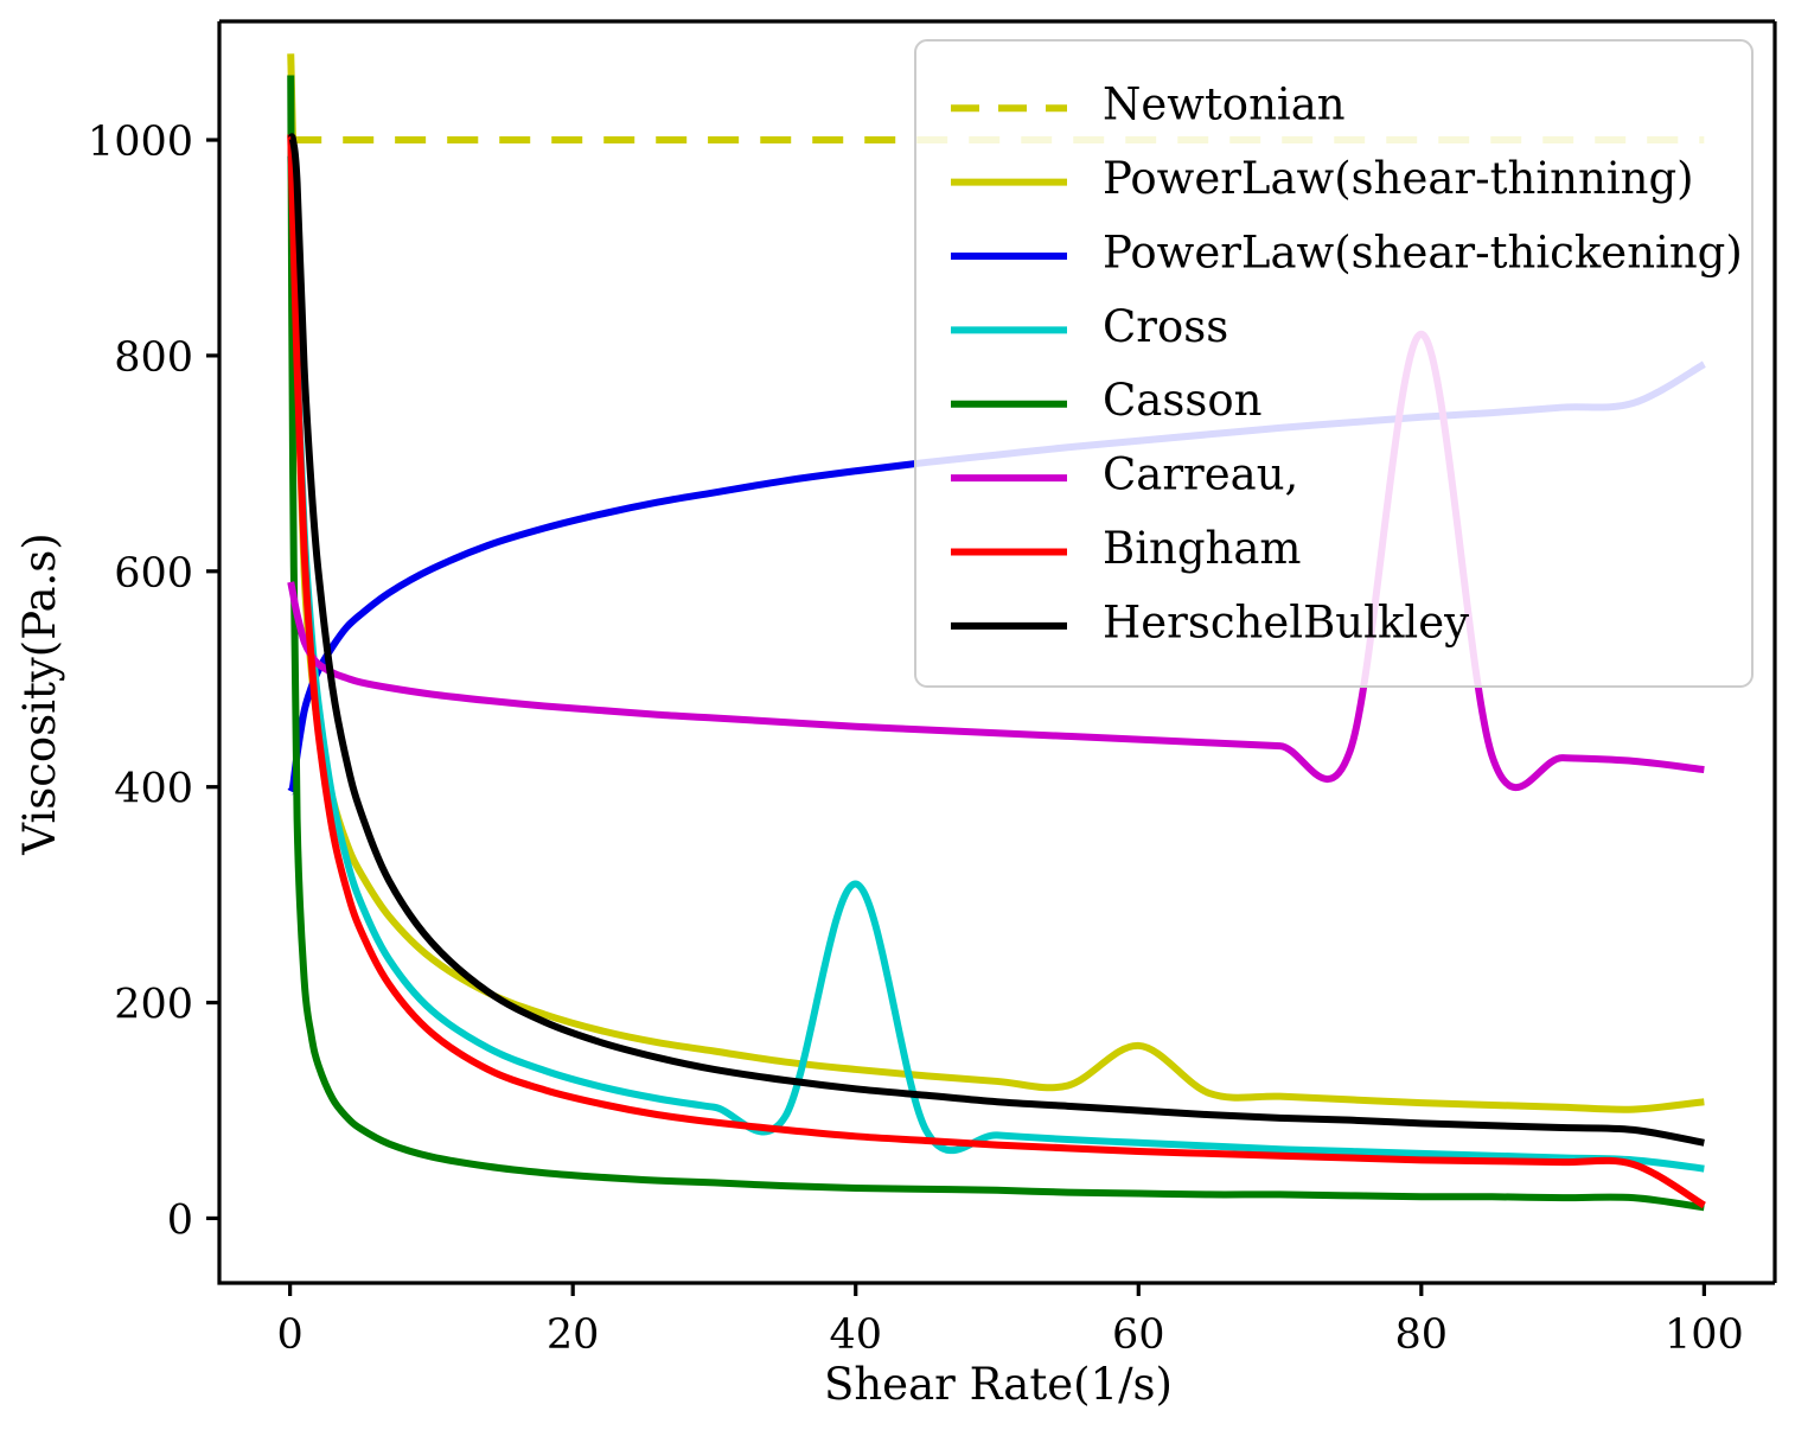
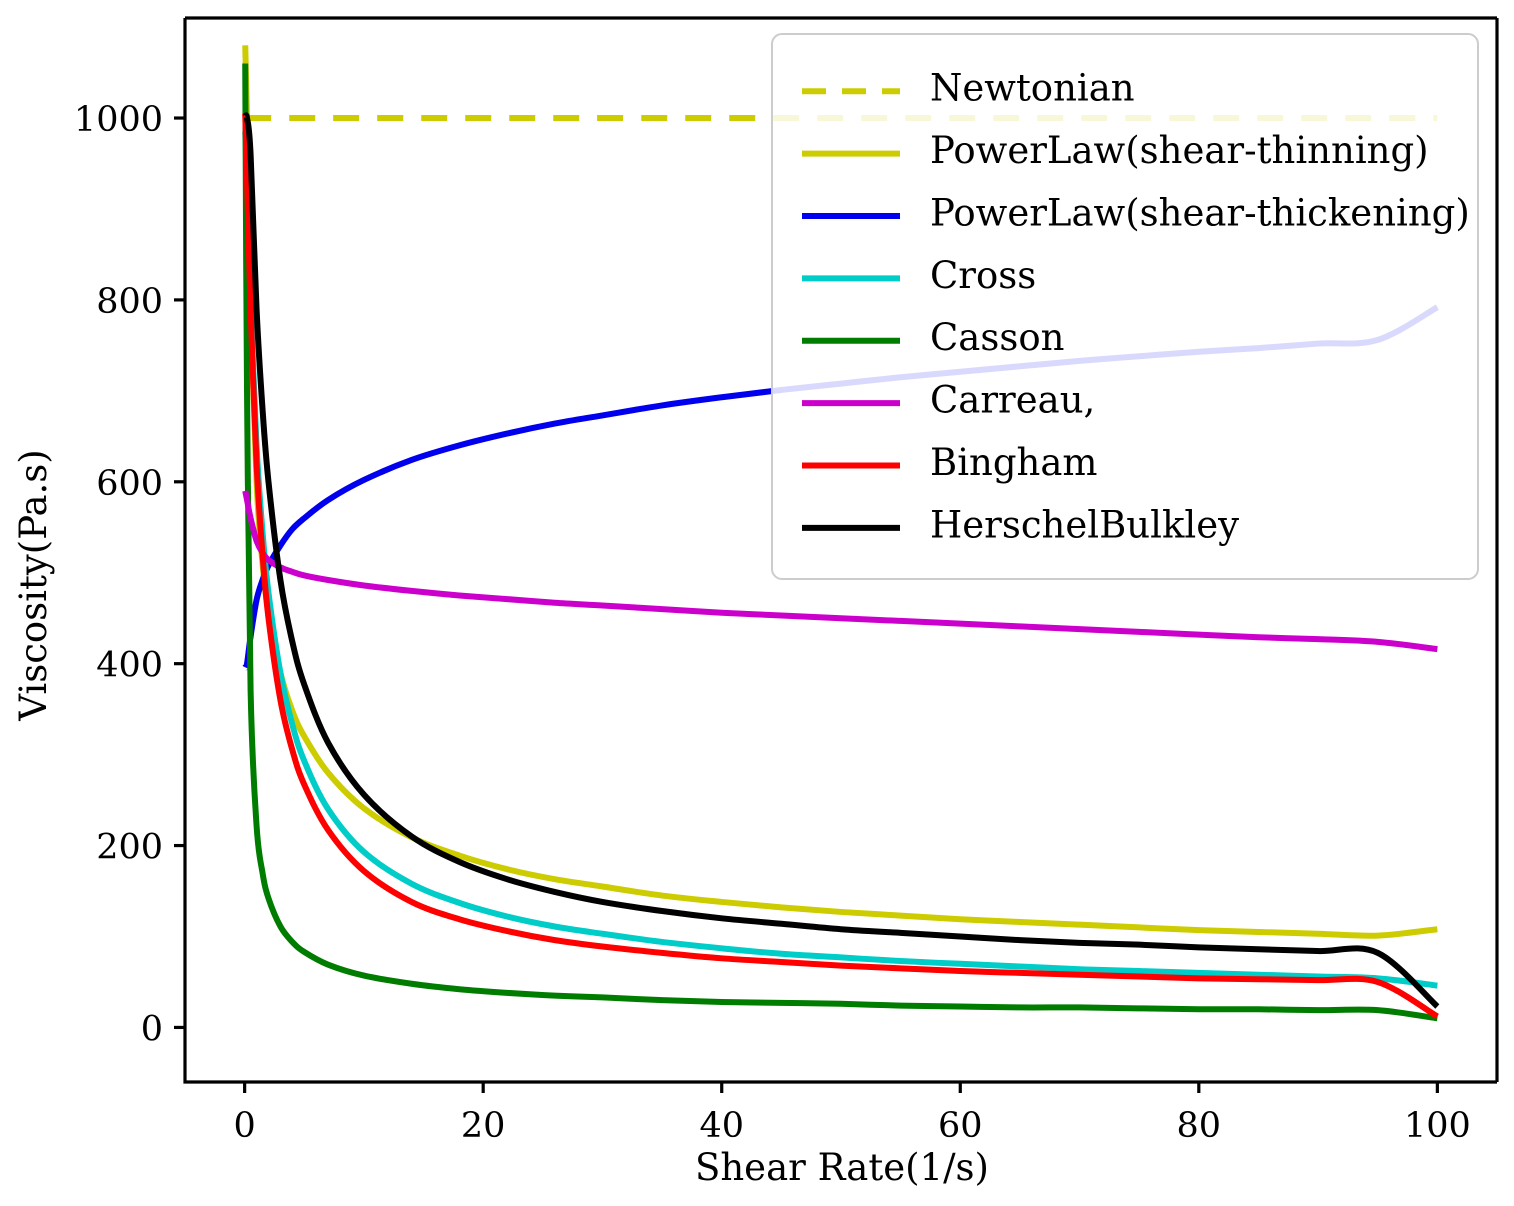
Cross/40: 310 -> 90
PowerLaw(shear-thinning)/60: 160 -> 120
Carreau,/80: 820 -> 430
HerschelBulkley/100: 70 -> 20
